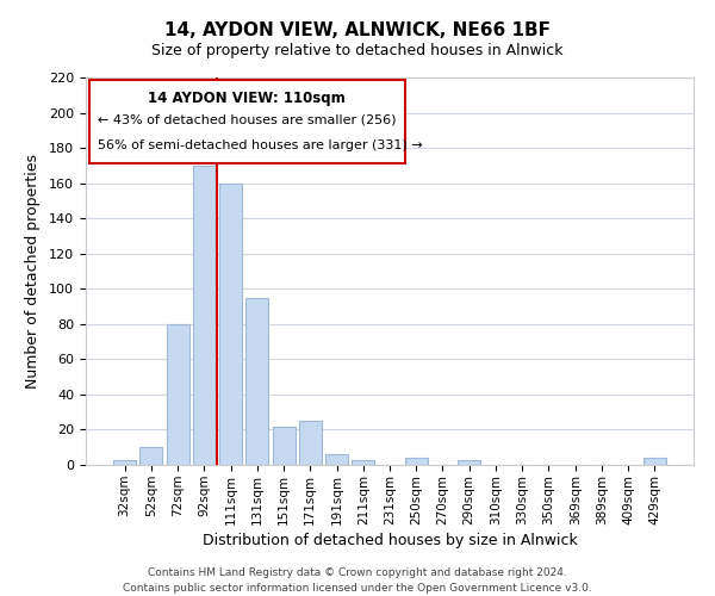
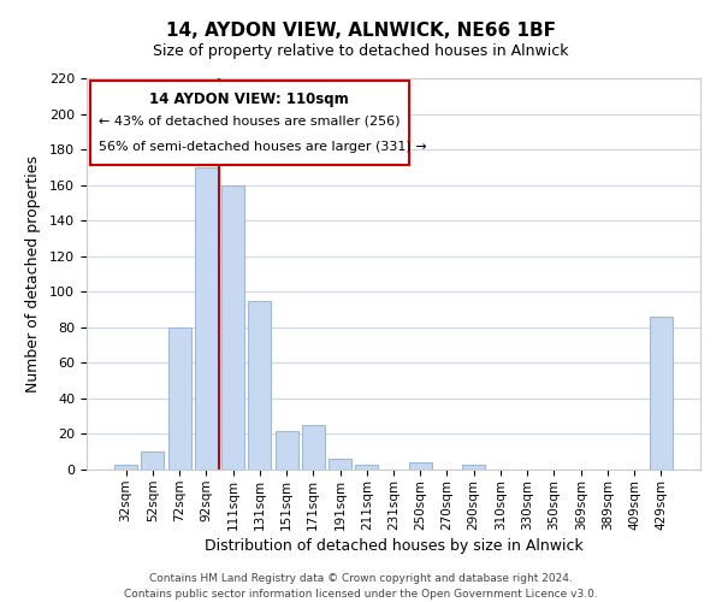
429sqm: 4 -> 86
